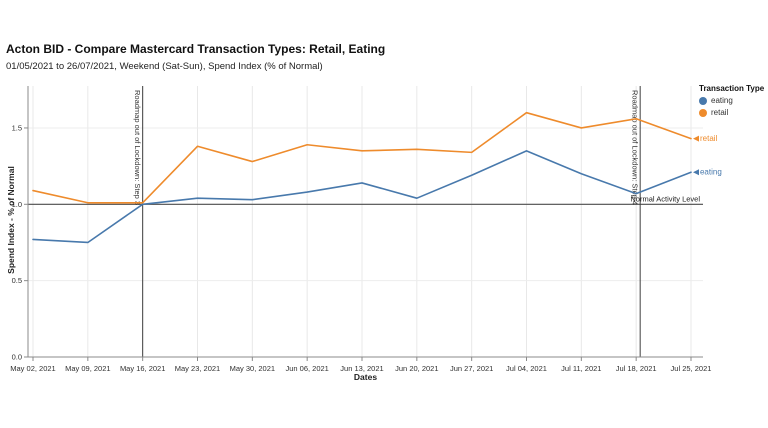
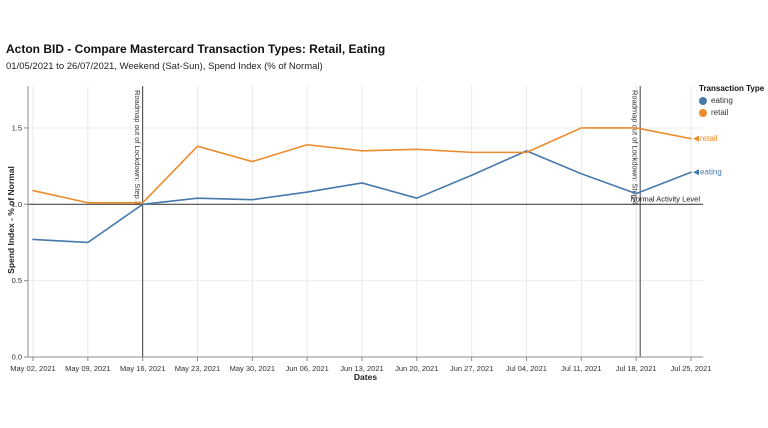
retail/Jul 04, 2021: 1.60 -> 1.34
retail/Jul 18, 2021: 1.56 -> 1.50
